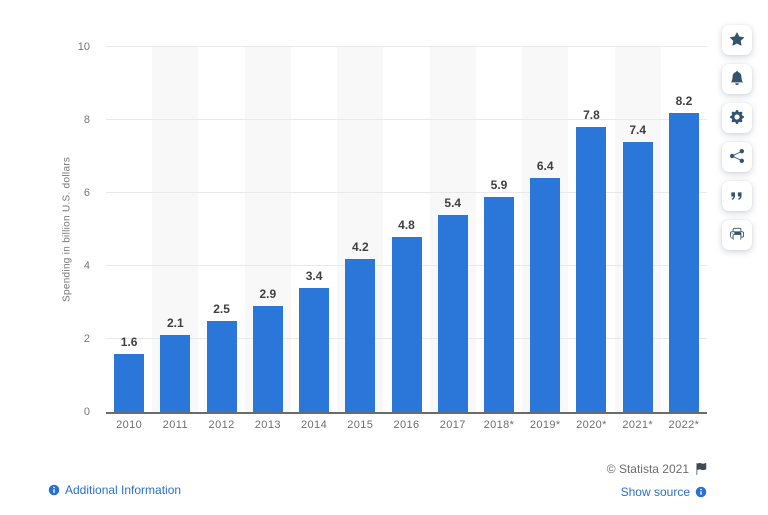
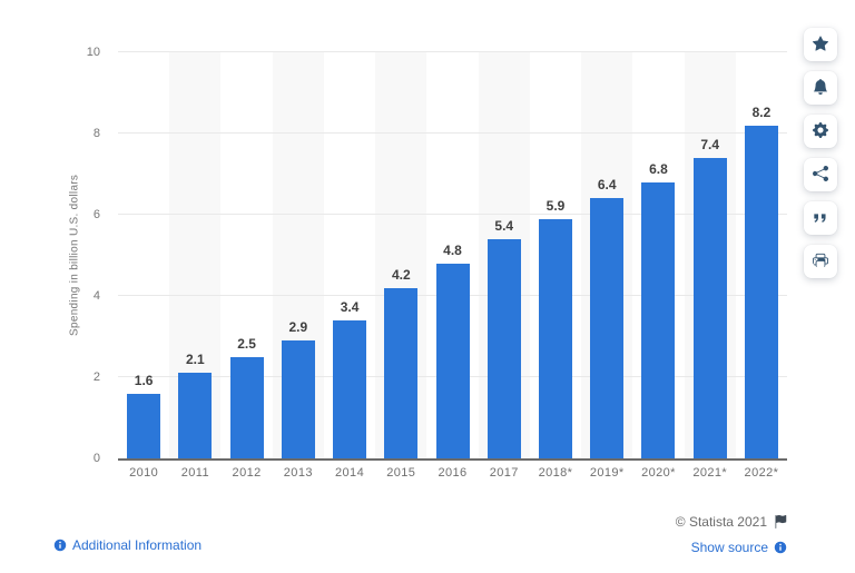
2020*: 7.8 -> 6.8
